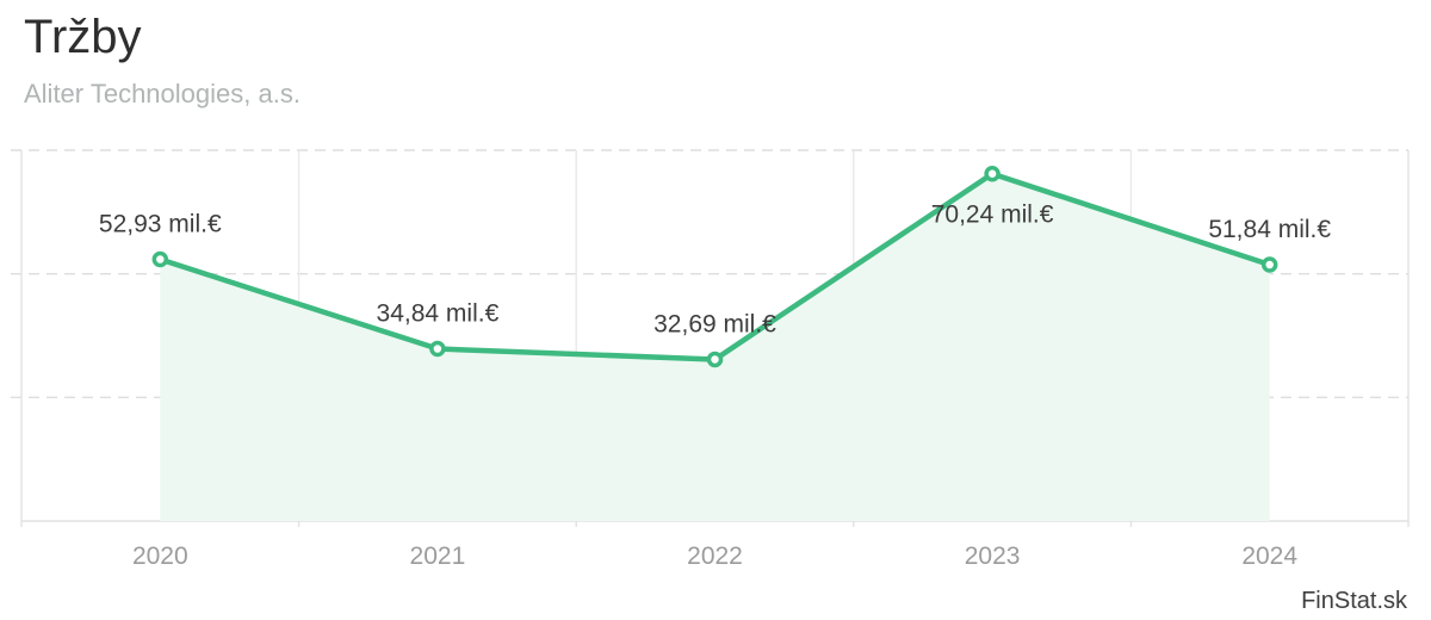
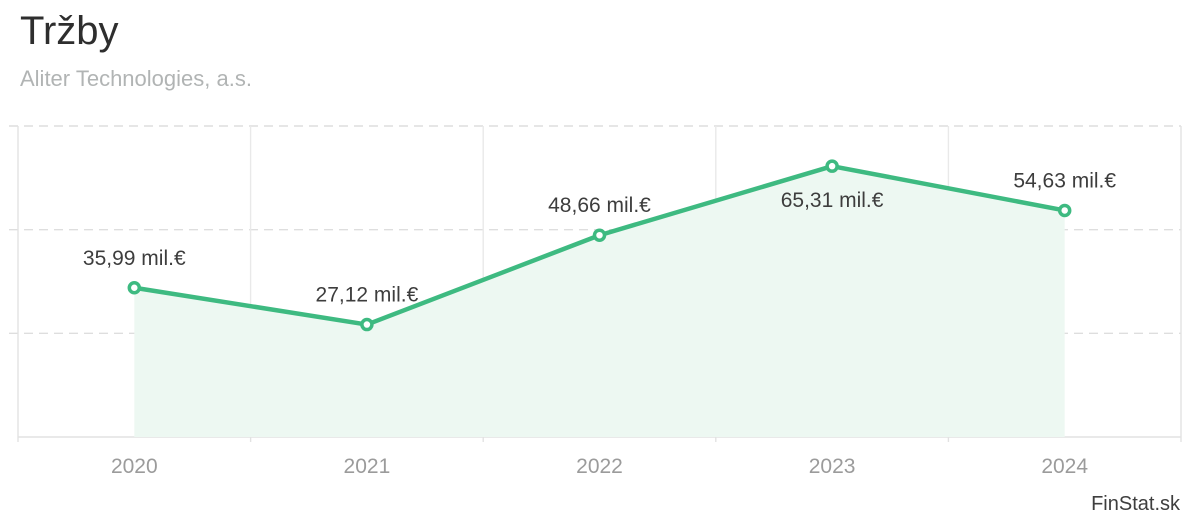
2020: 52,93 -> 35,99
2021: 34,84 -> 27,12
2022: 32,69 -> 48,66
2023: 70,24 -> 65,31
2024: 51,84 -> 54,63
